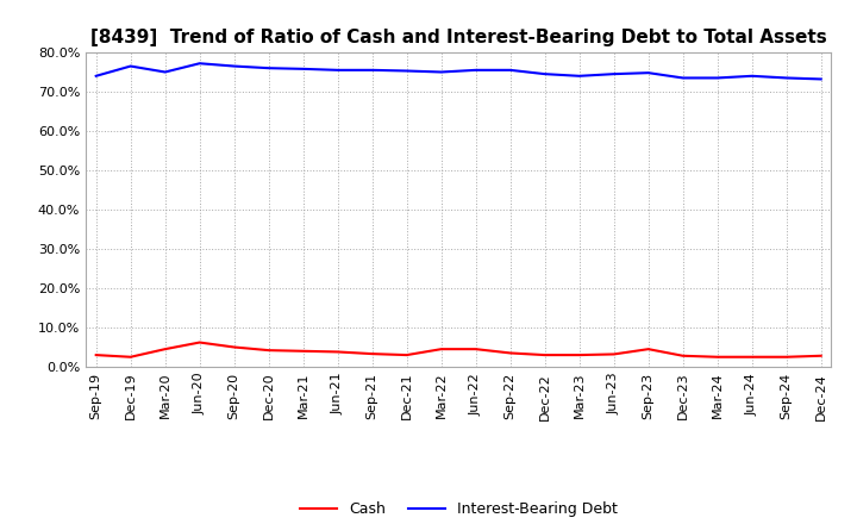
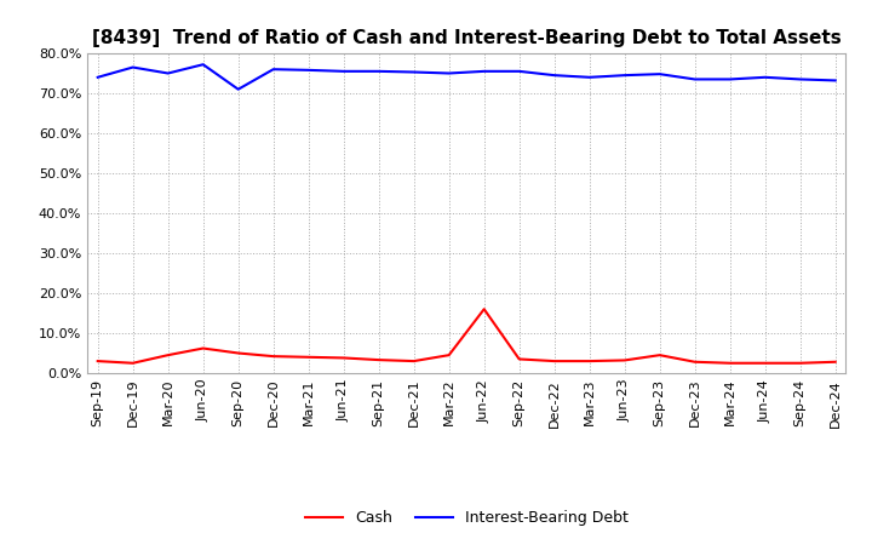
Interest-Bearing Debt/Sep-20: 76.5% -> 71.0%
Cash/Jun-22: 4.5% -> 16.0%
